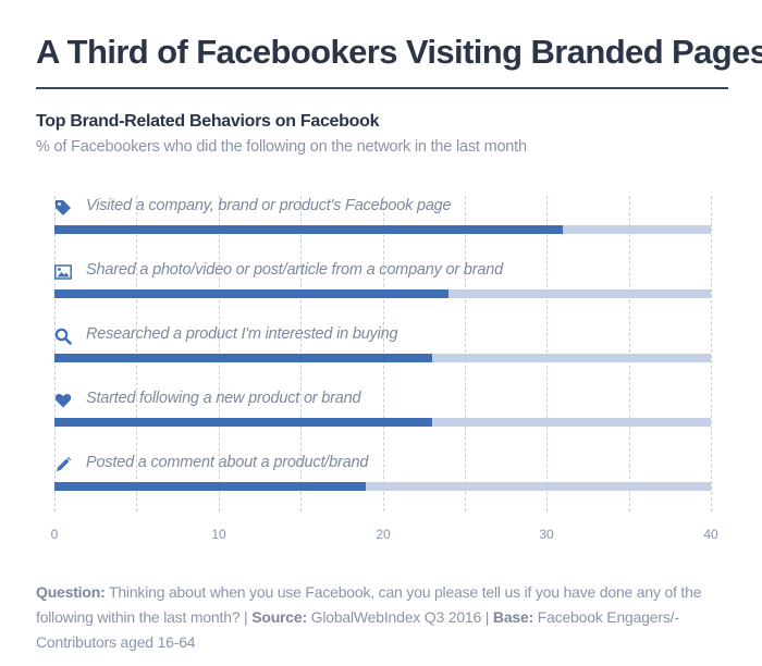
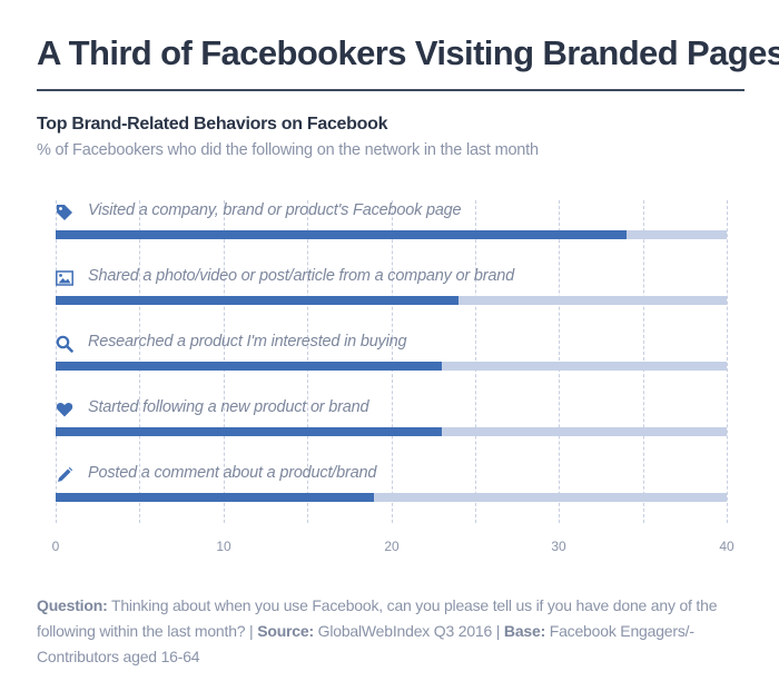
Visited a company, brand or product's Facebook page: 31 -> 34
